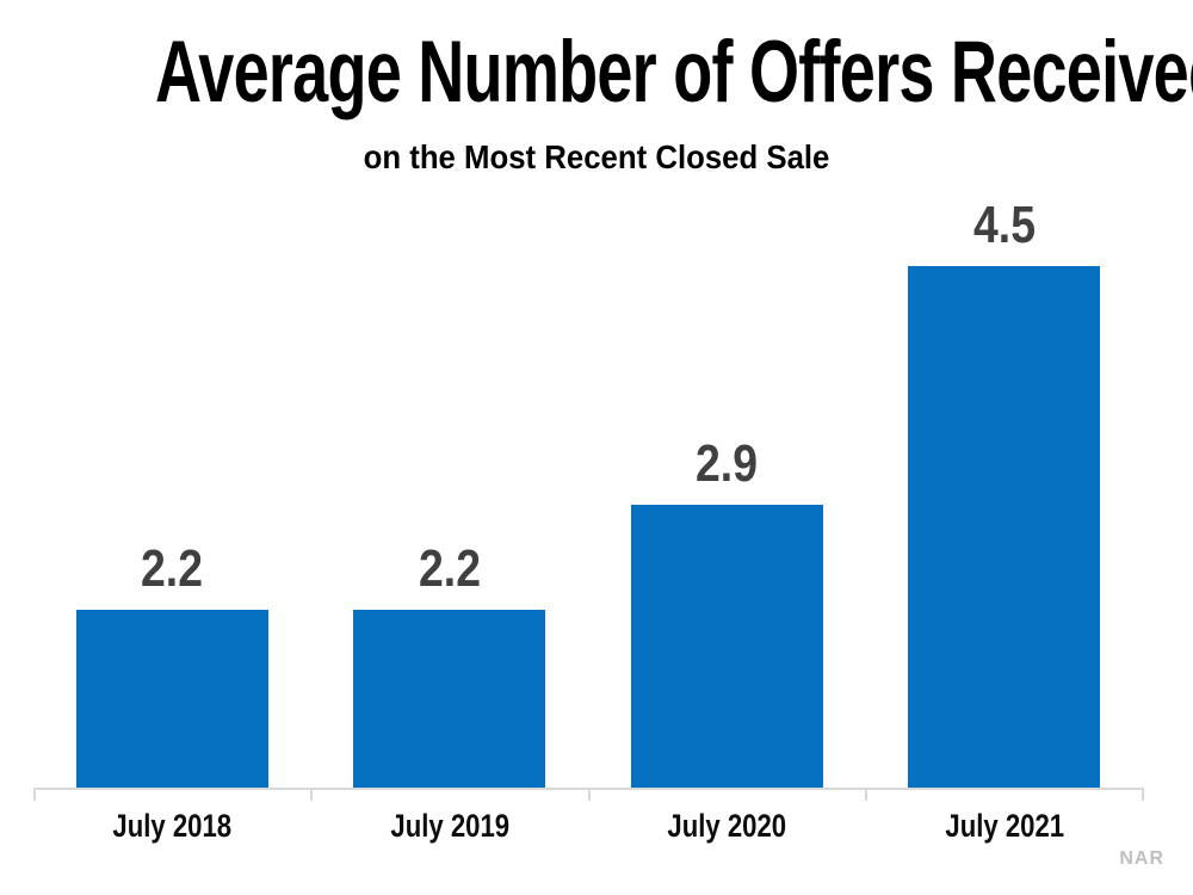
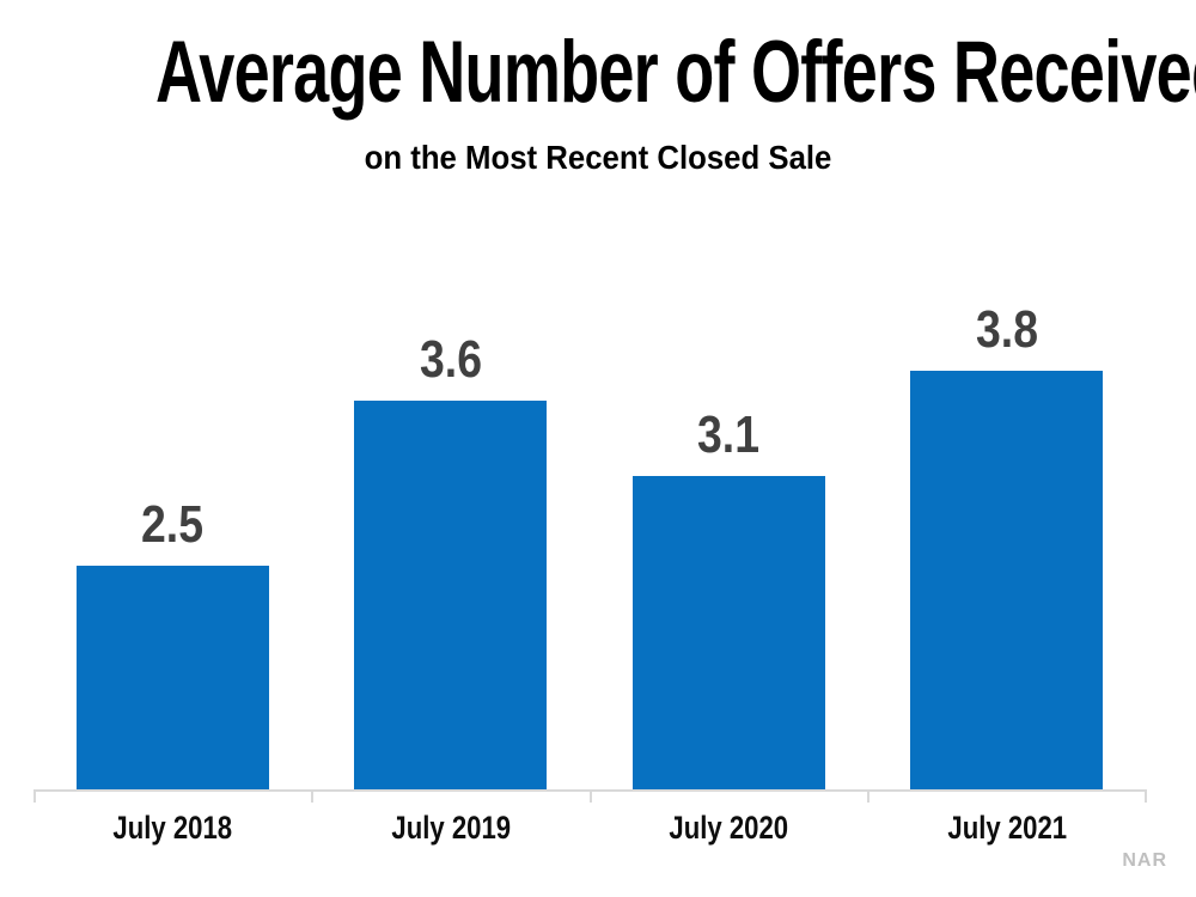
July 2018: 2.2 -> 2.5
July 2019: 2.2 -> 3.6
July 2020: 2.9 -> 3.1
July 2021: 4.5 -> 3.8
